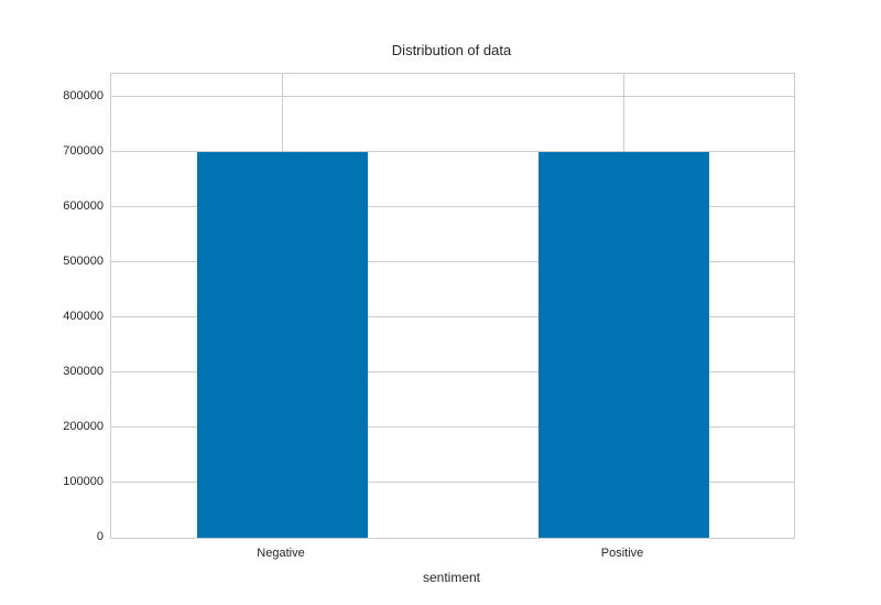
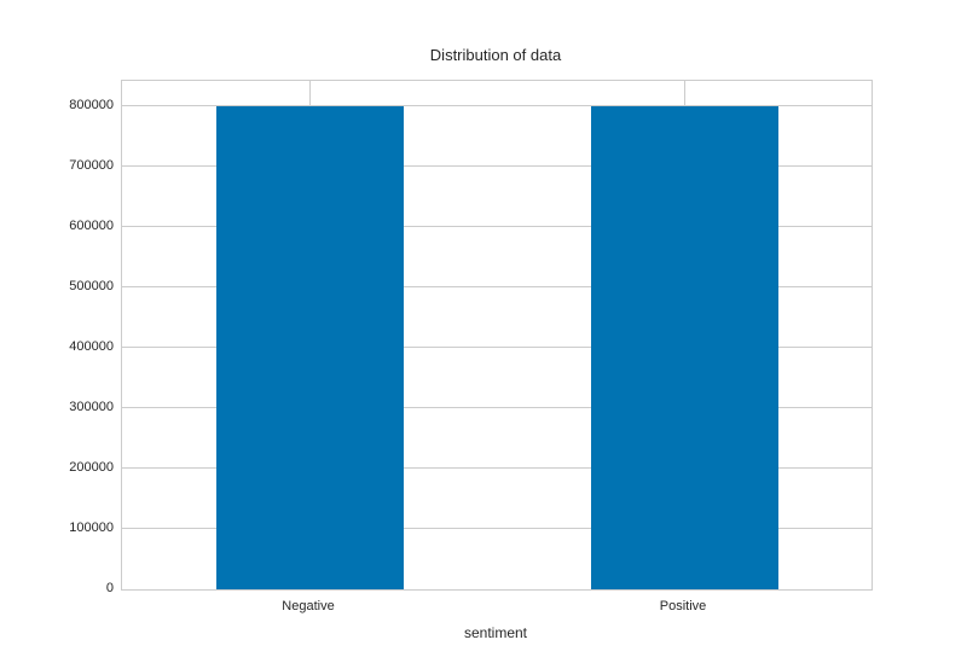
Negative: 700000 -> 800000
Positive: 700000 -> 800000
